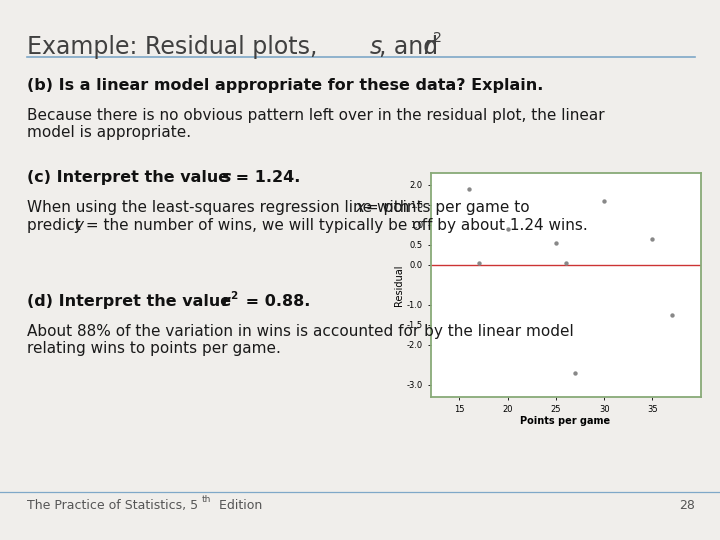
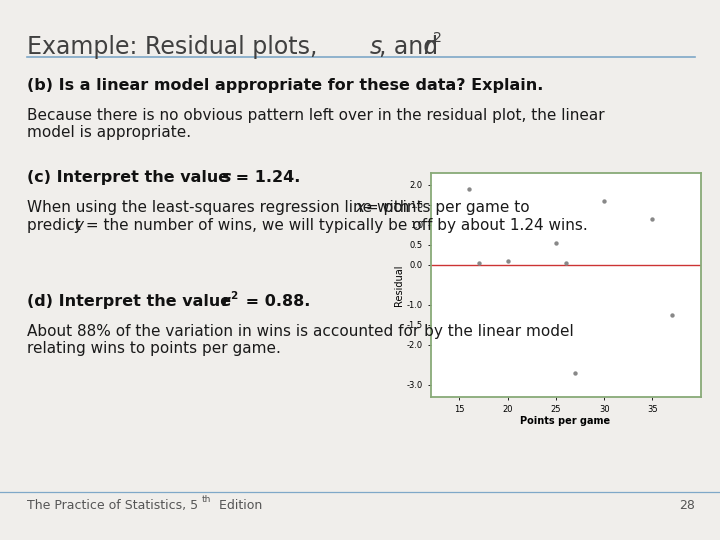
20: 0.90 -> 0.10
35: 0.65 -> 1.15
